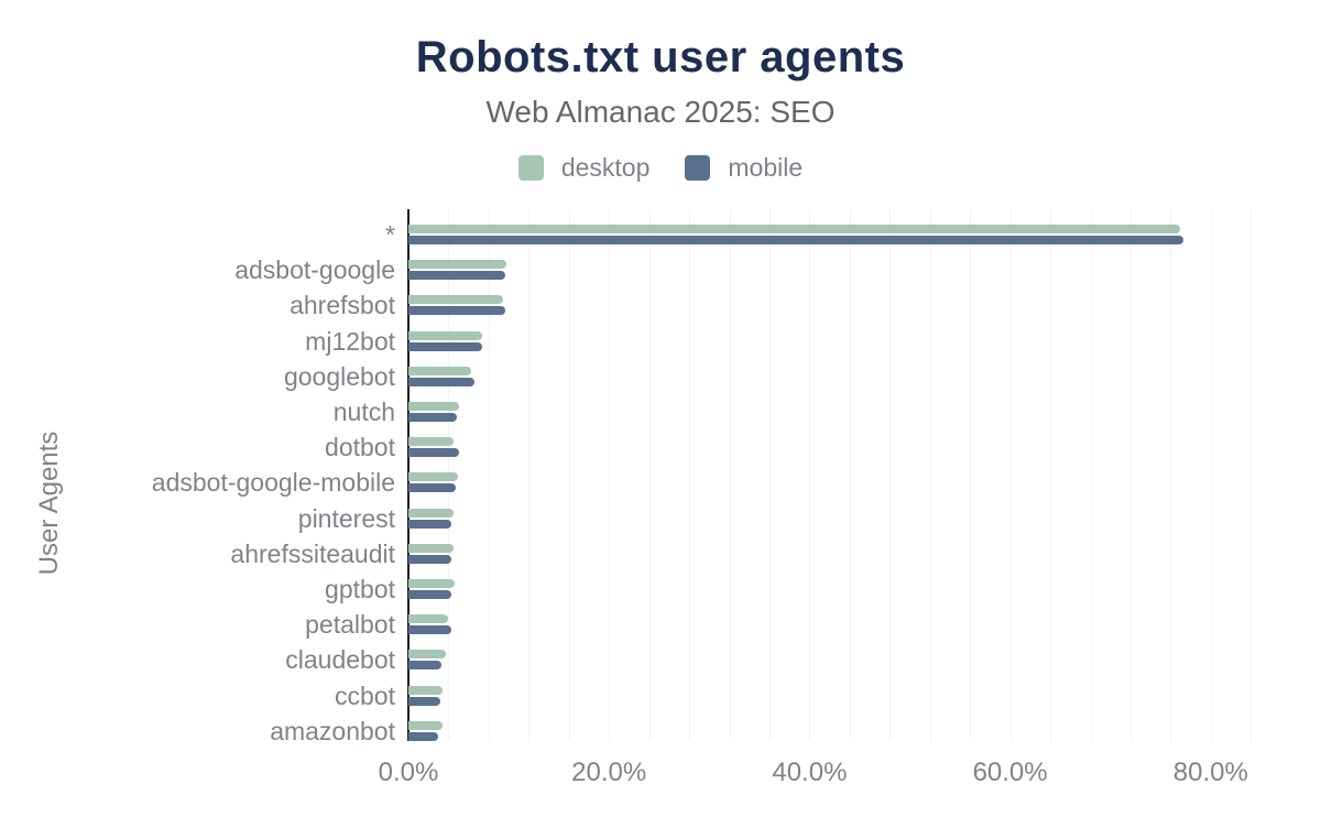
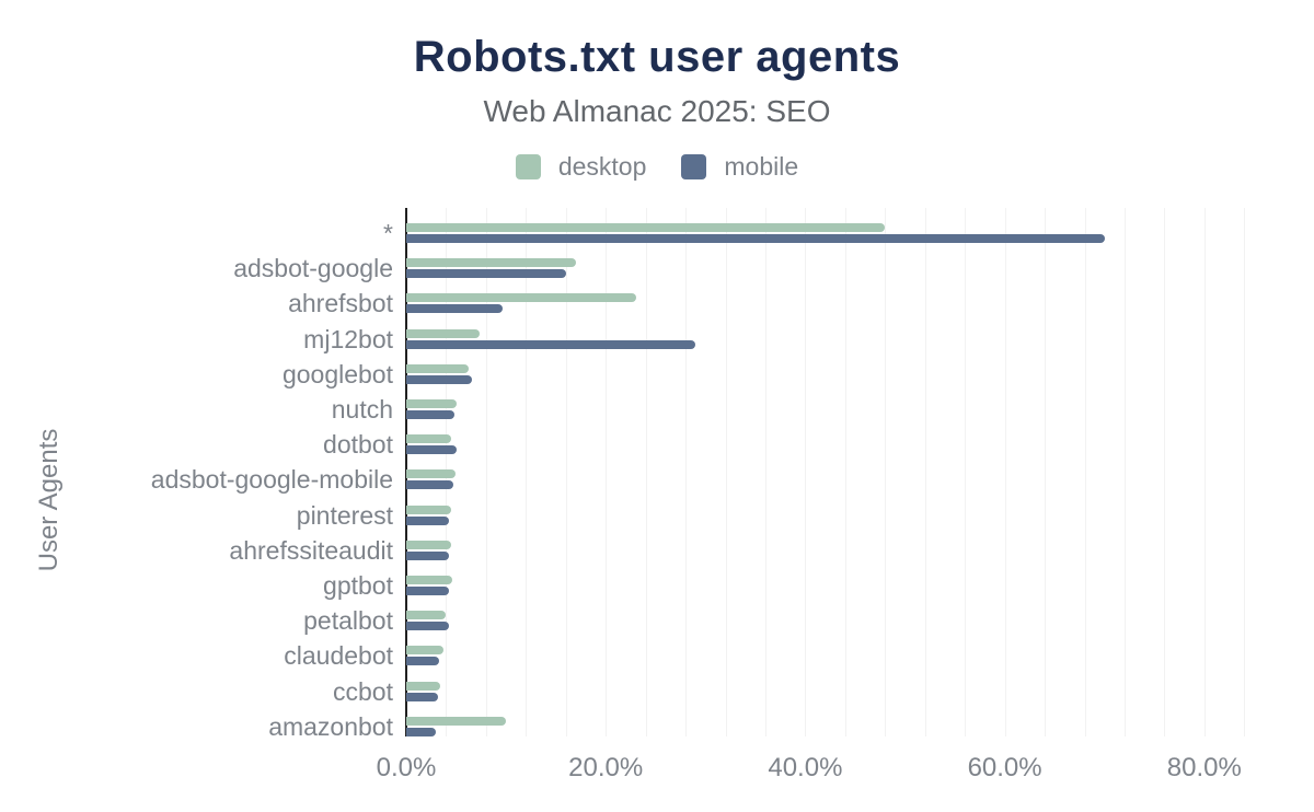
desktop/*: 77% -> 48%
mobile/*: 77% -> 70%
desktop/adsbot-google: 10% -> 17%
mobile/adsbot-google: 10% -> 16%
desktop/ahrefsbot: 9% -> 23%
mobile/mj12bot: 7% -> 29%
desktop/amazonbot: 3% -> 10%
